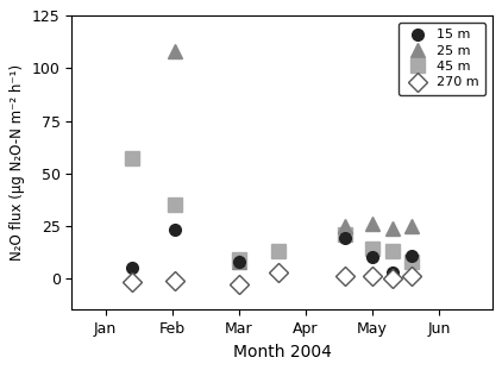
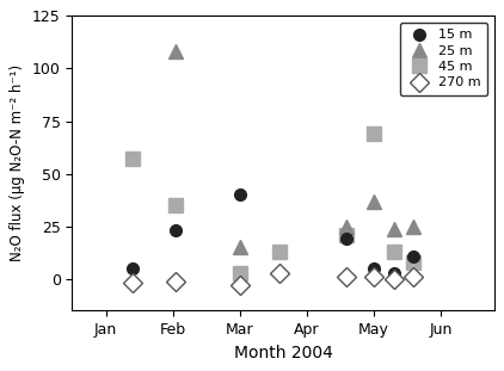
15 m/Mar: 8 -> 40
25 m/Mar: 8 -> 15
45 m/Mar: 9 -> 3
15 m/May: 10 -> 5
25 m/May: 26 -> 37
45 m/May: 14 -> 69
